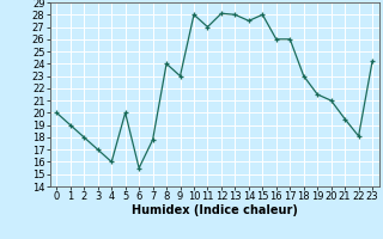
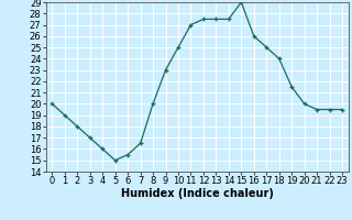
5: 20.0 -> 15.0
7: 17.8 -> 16.5
8: 24.0 -> 20.0
10: 28.0 -> 25.0
12: 28.1 -> 27.5
13: 28.0 -> 27.5
15: 28.0 -> 29.0
17: 26.0 -> 25.0
18: 23.0 -> 24.0
20: 21.0 -> 20.0
22: 18.1 -> 19.5
23: 24.2 -> 19.5
